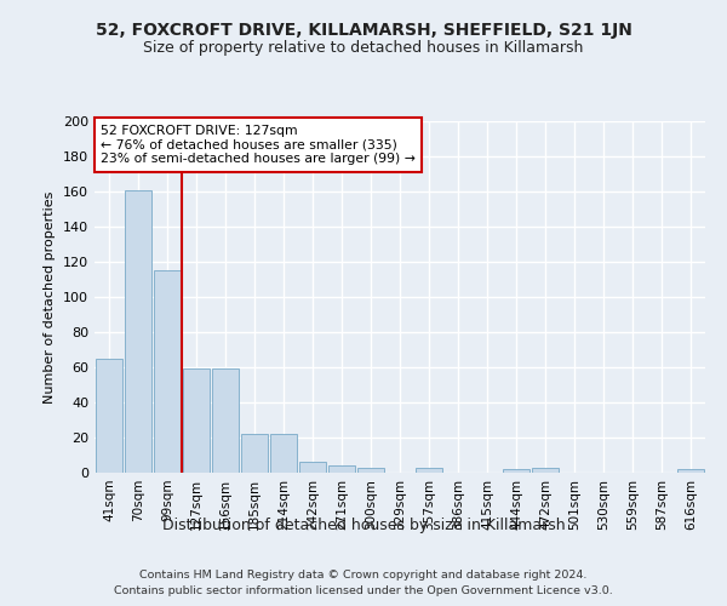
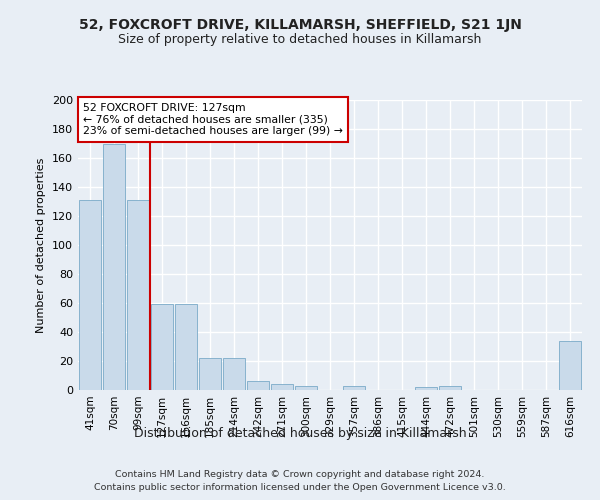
41sqm: 65 -> 131
70sqm: 161 -> 170
99sqm: 115 -> 131
616sqm: 2 -> 34
